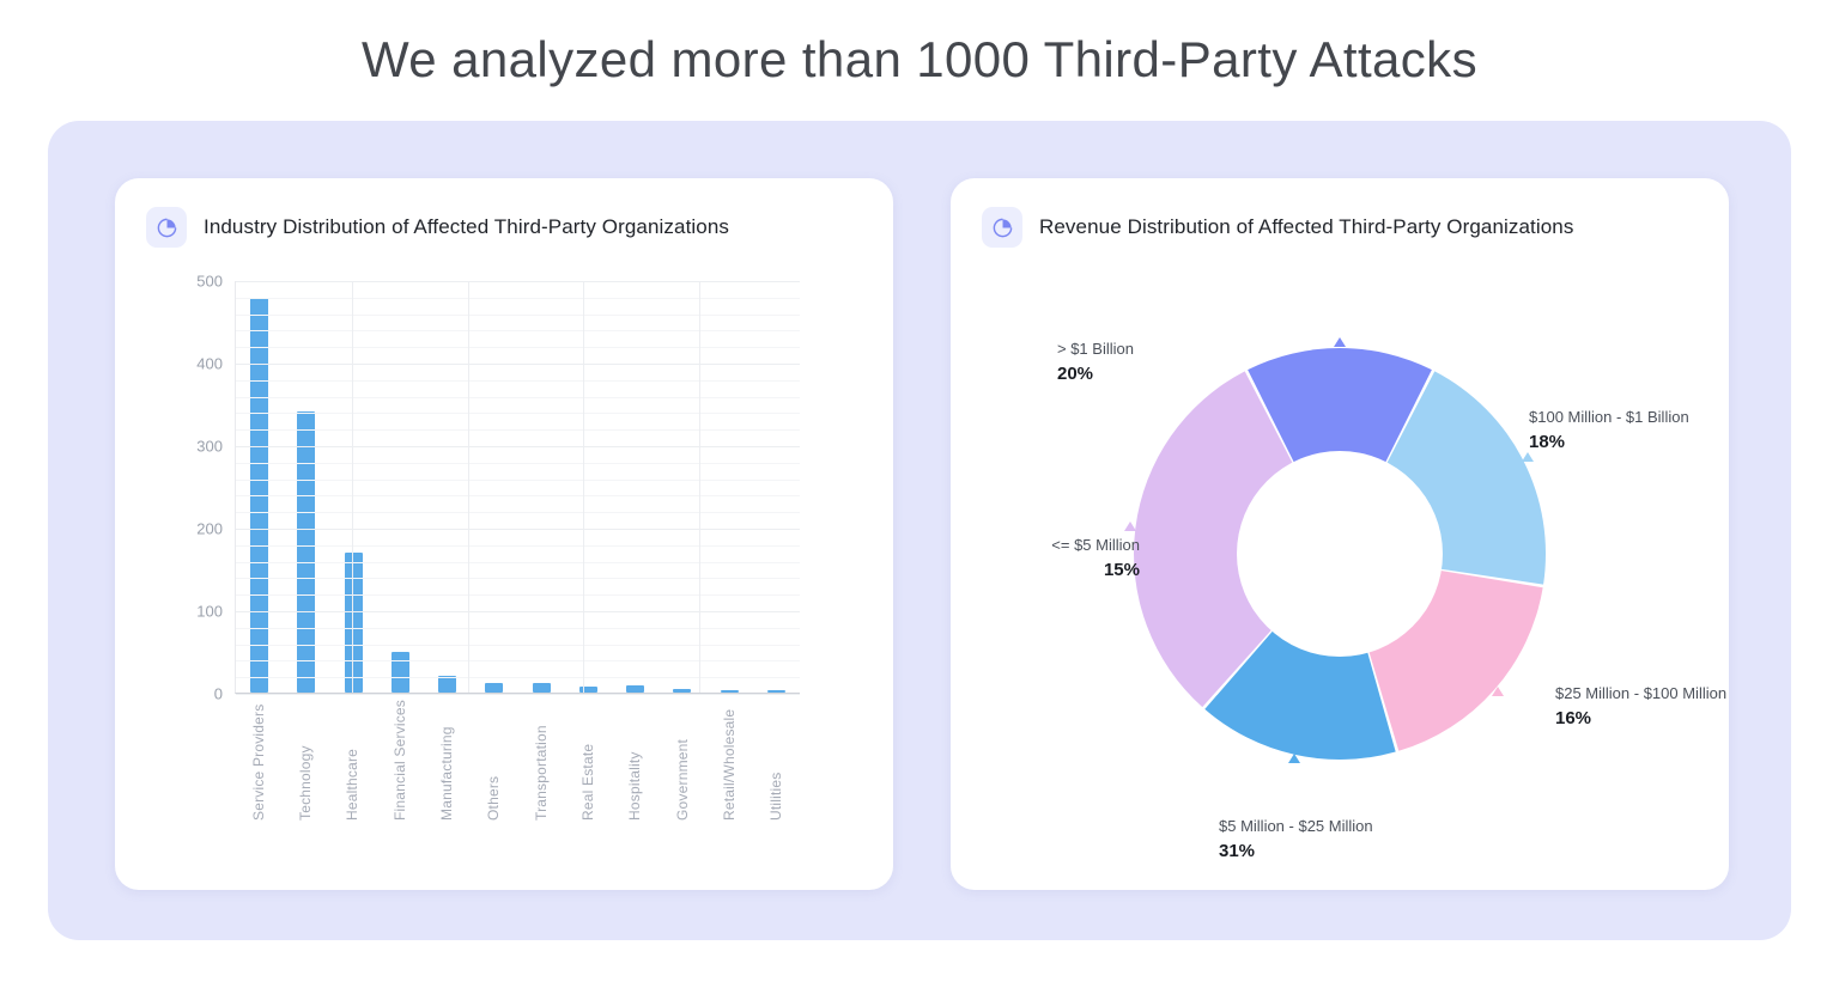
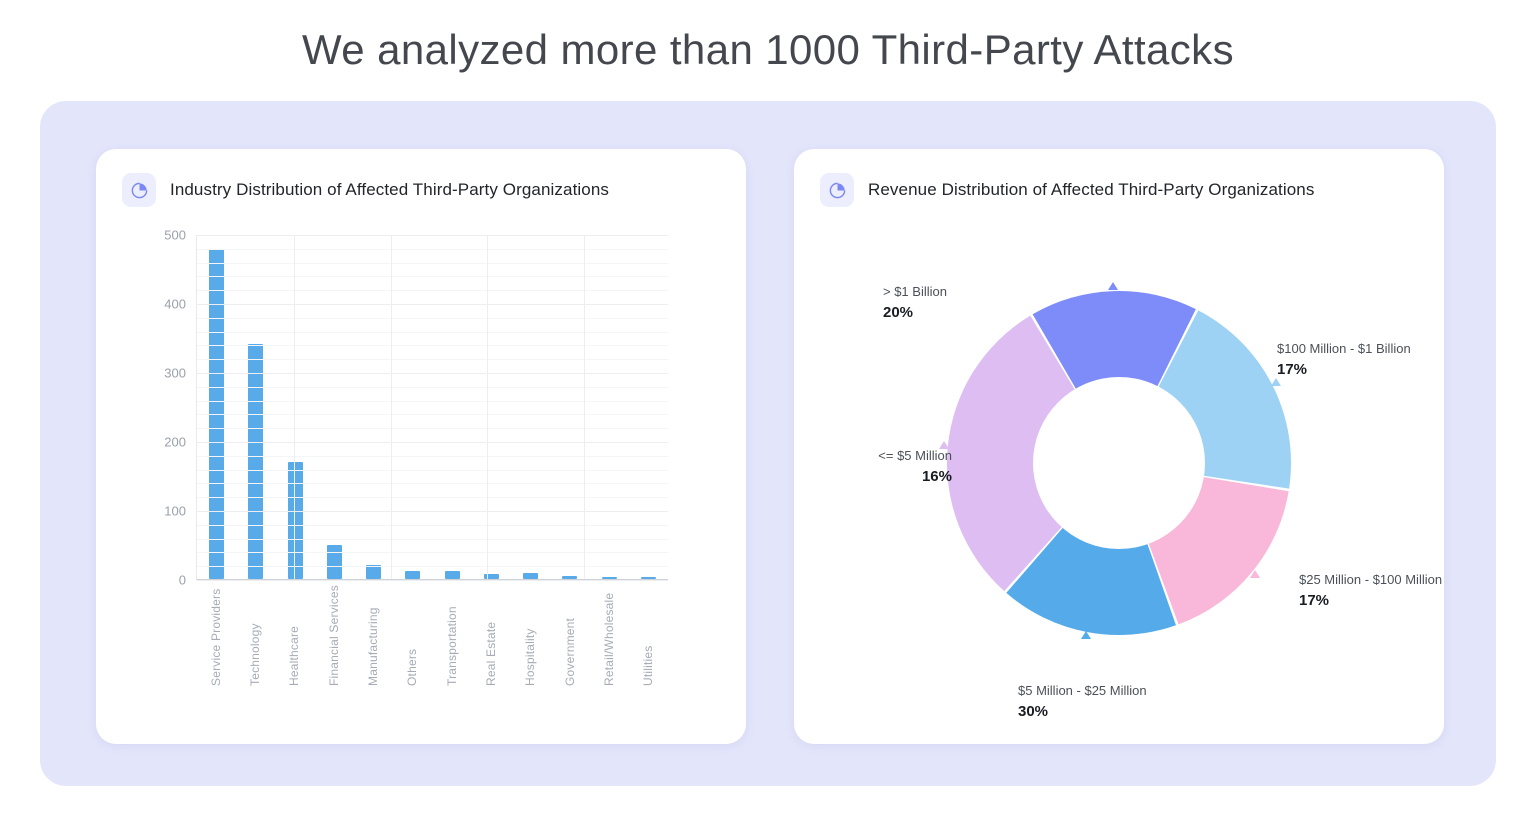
Revenue Distribution of Affected Third-Party Organizations/$100 Million - $1 Billion: 18% -> 17%
Revenue Distribution of Affected Third-Party Organizations/$25 Million - $100 Million: 16% -> 17%
Revenue Distribution of Affected Third-Party Organizations/$5 Million - $25 Million: 31% -> 30%
Revenue Distribution of Affected Third-Party Organizations/<= $5 Million: 15% -> 16%
